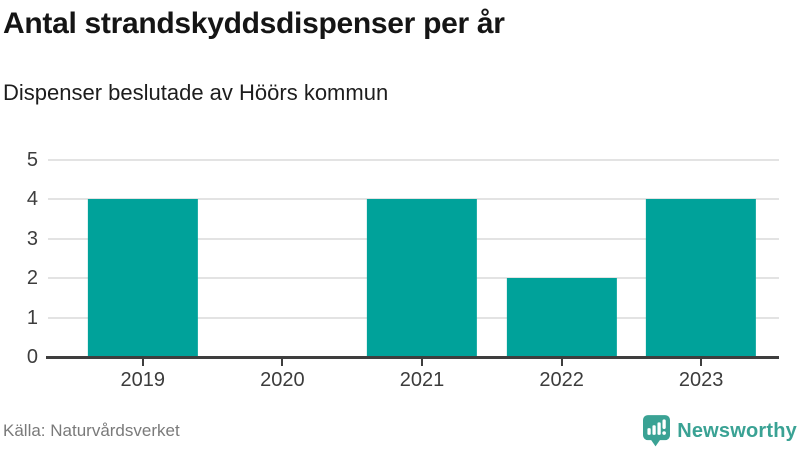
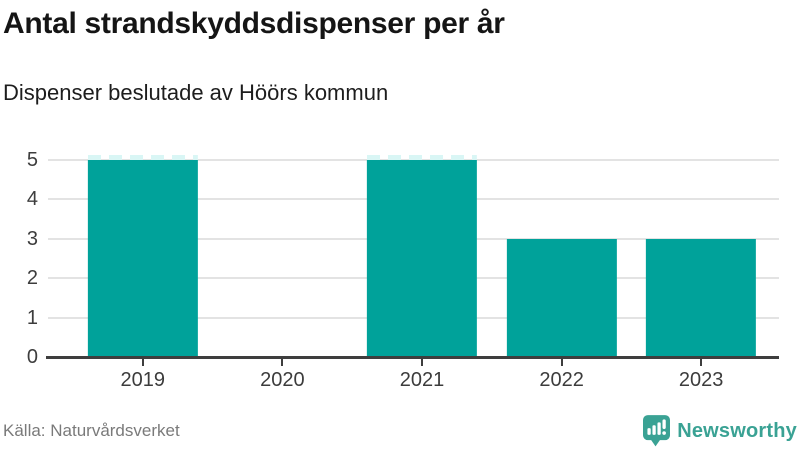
2019: 4 -> 5
2021: 4 -> 5
2022: 2 -> 3
2023: 4 -> 3
